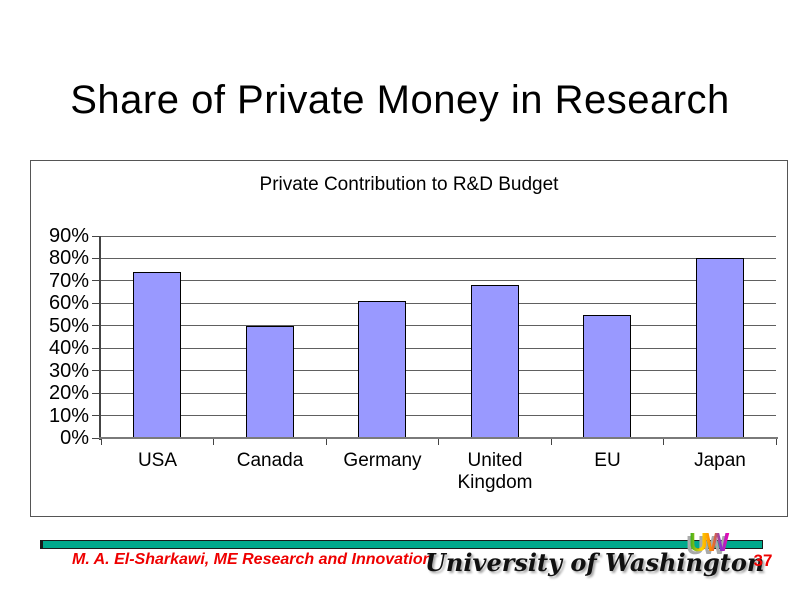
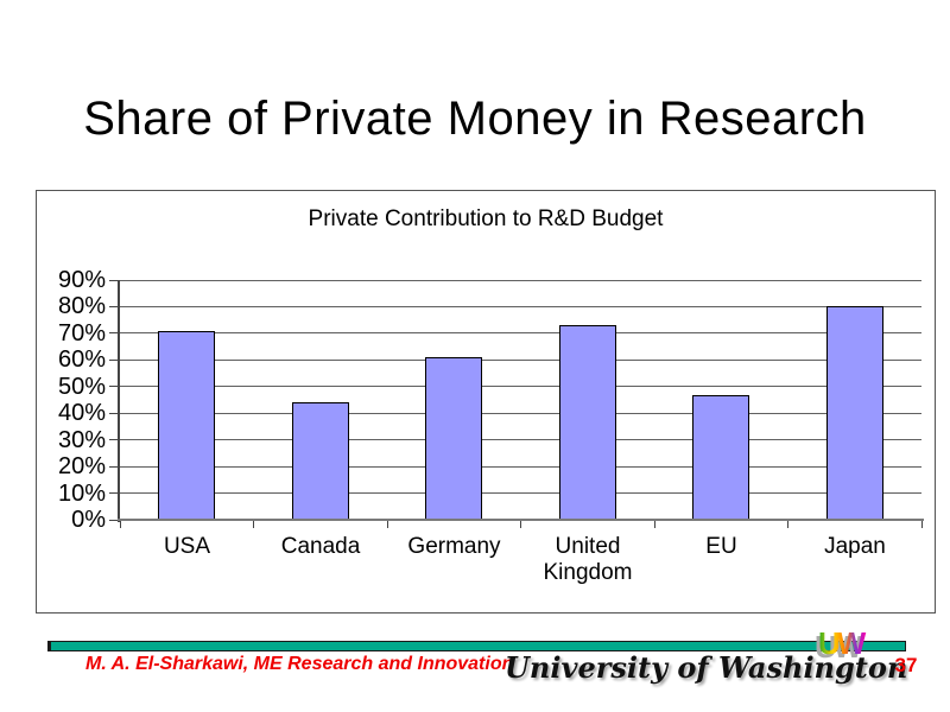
USA: 74% -> 71%
Canada: 50% -> 44%
United Kingdom: 68% -> 73%
EU: 55% -> 47%
